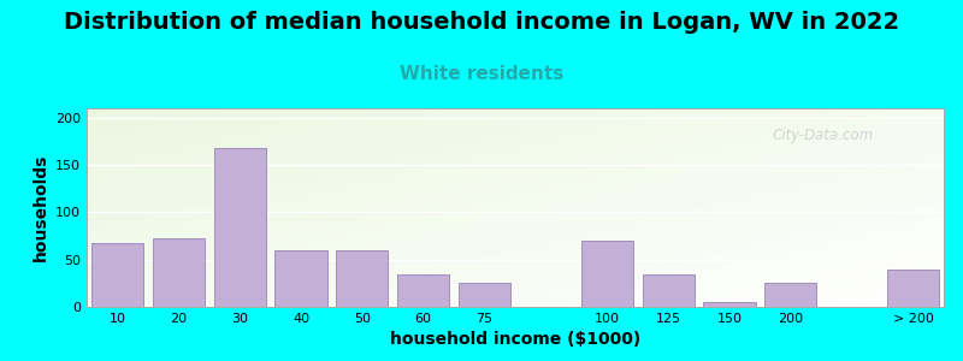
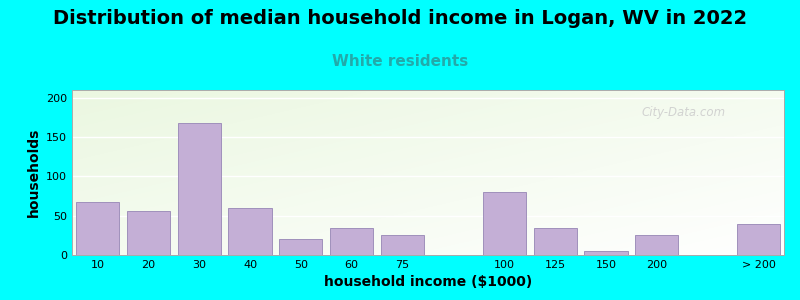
20: 73 -> 56
50: 60 -> 20
100: 70 -> 80
